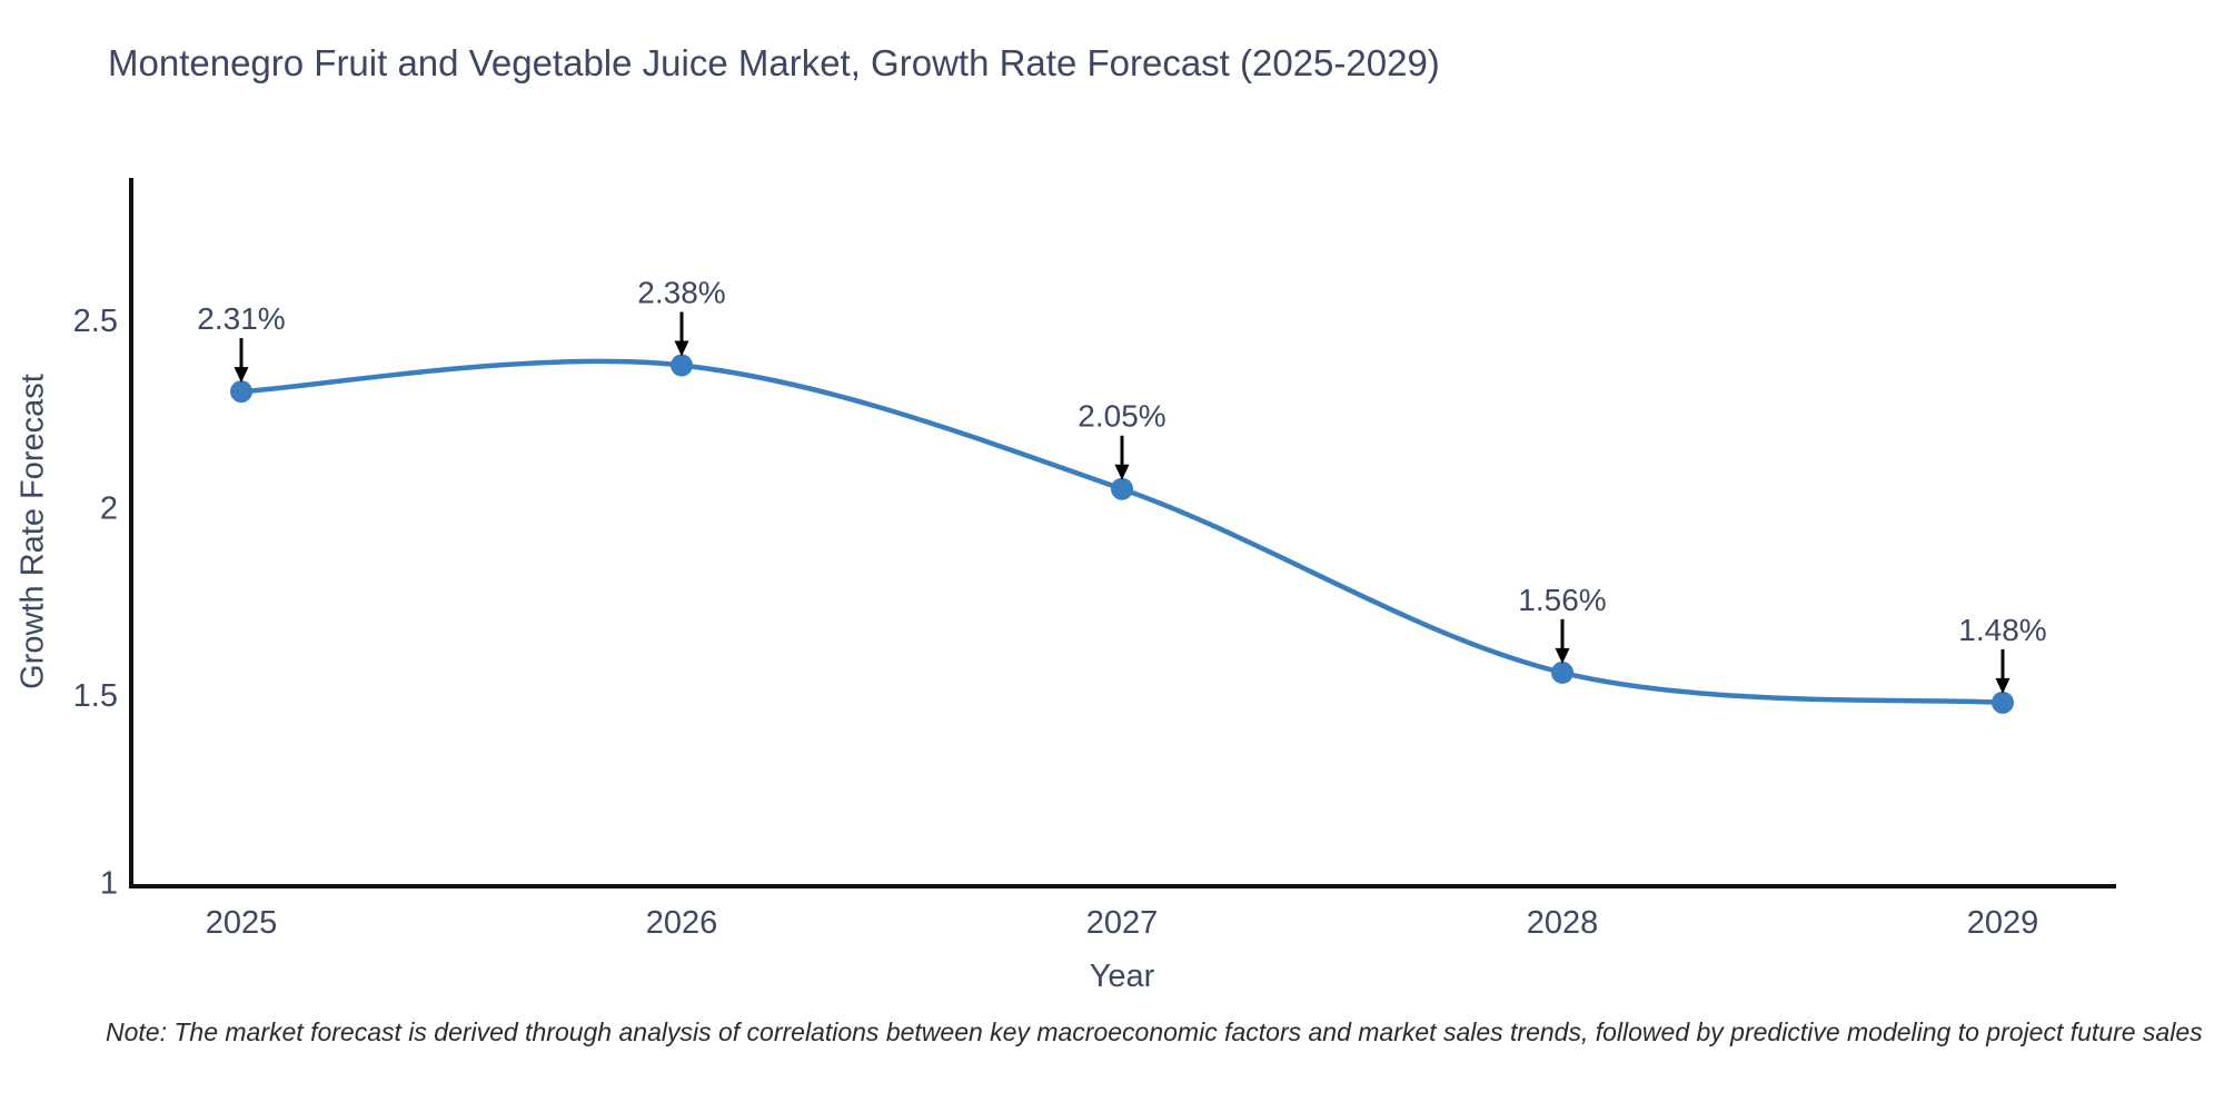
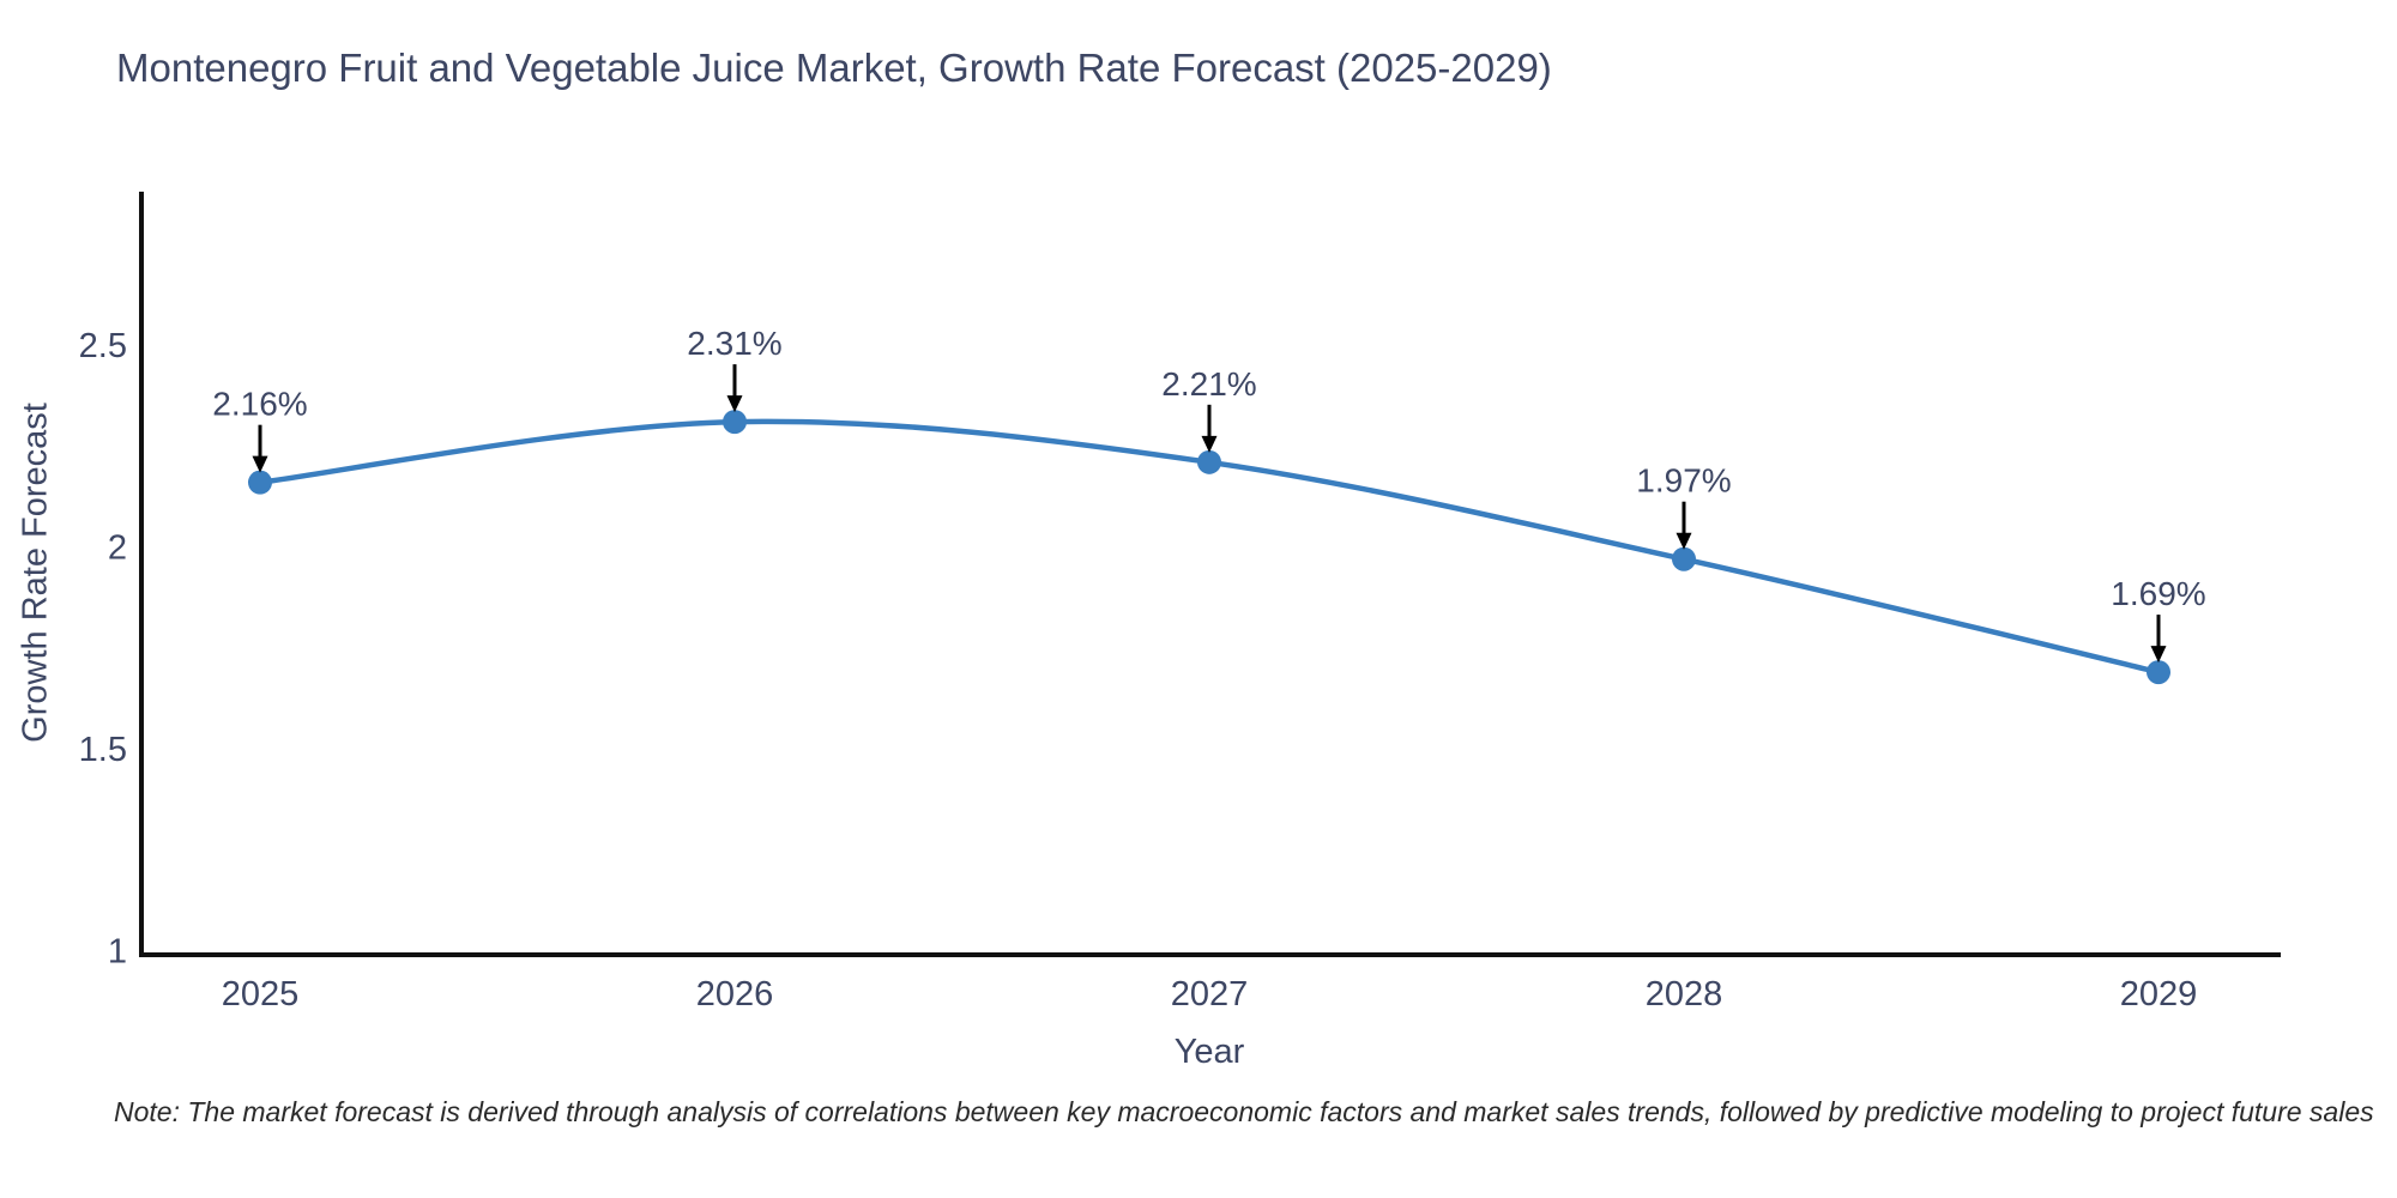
2025: 2.31% -> 2.16%
2026: 2.38% -> 2.31%
2027: 2.05% -> 2.21%
2028: 1.56% -> 1.97%
2029: 1.48% -> 1.69%
